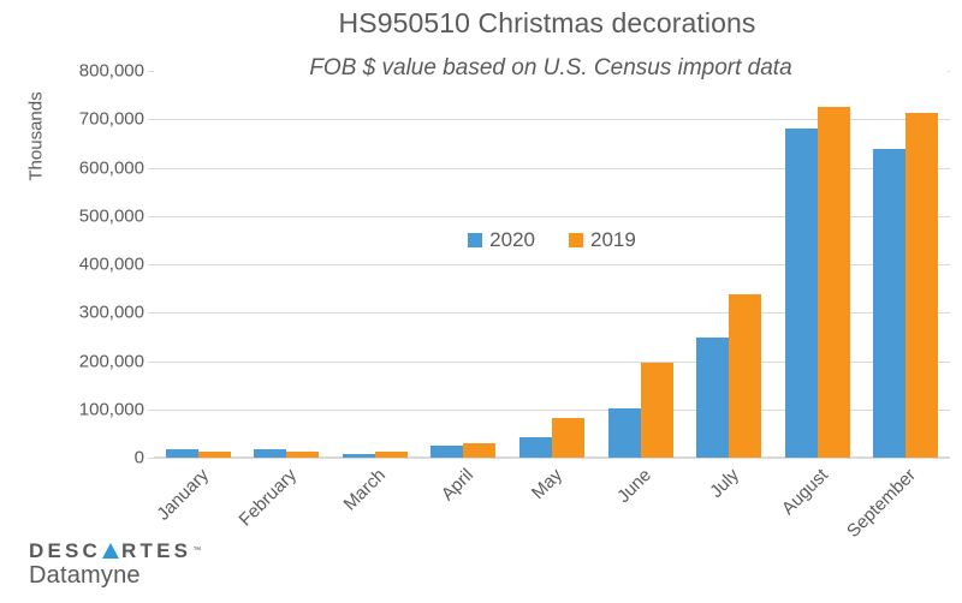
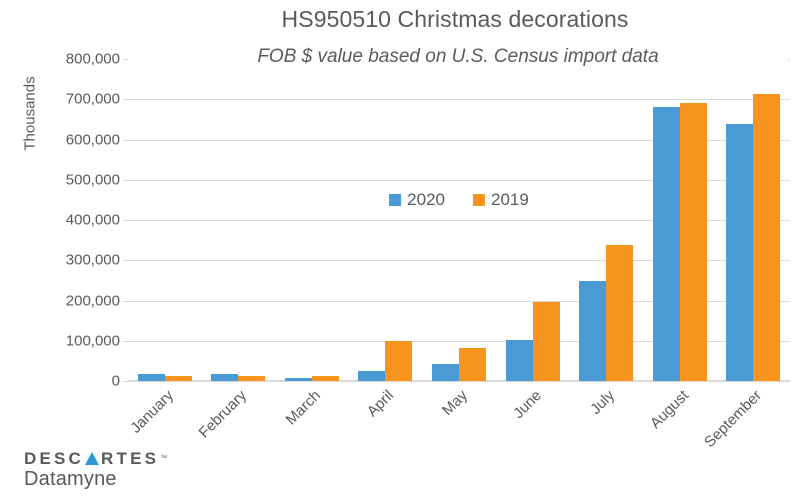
2019/April: 30000 -> 100000
2019/August: 720000 -> 690000
